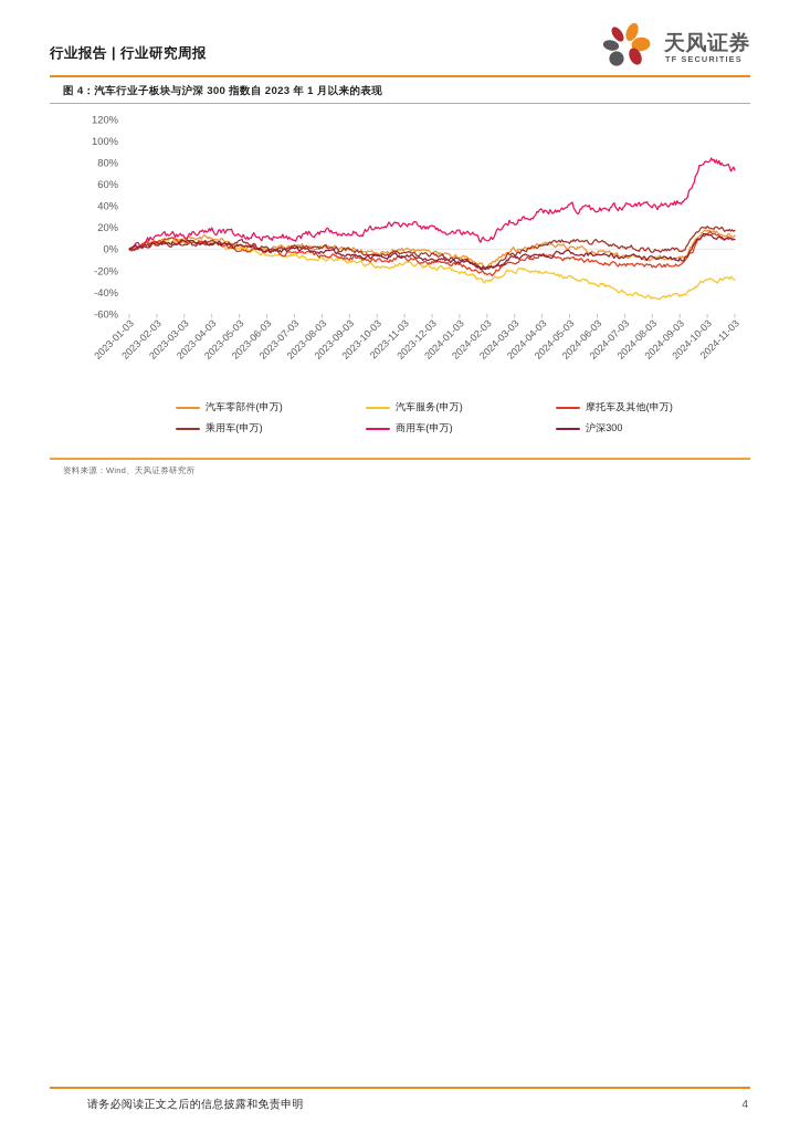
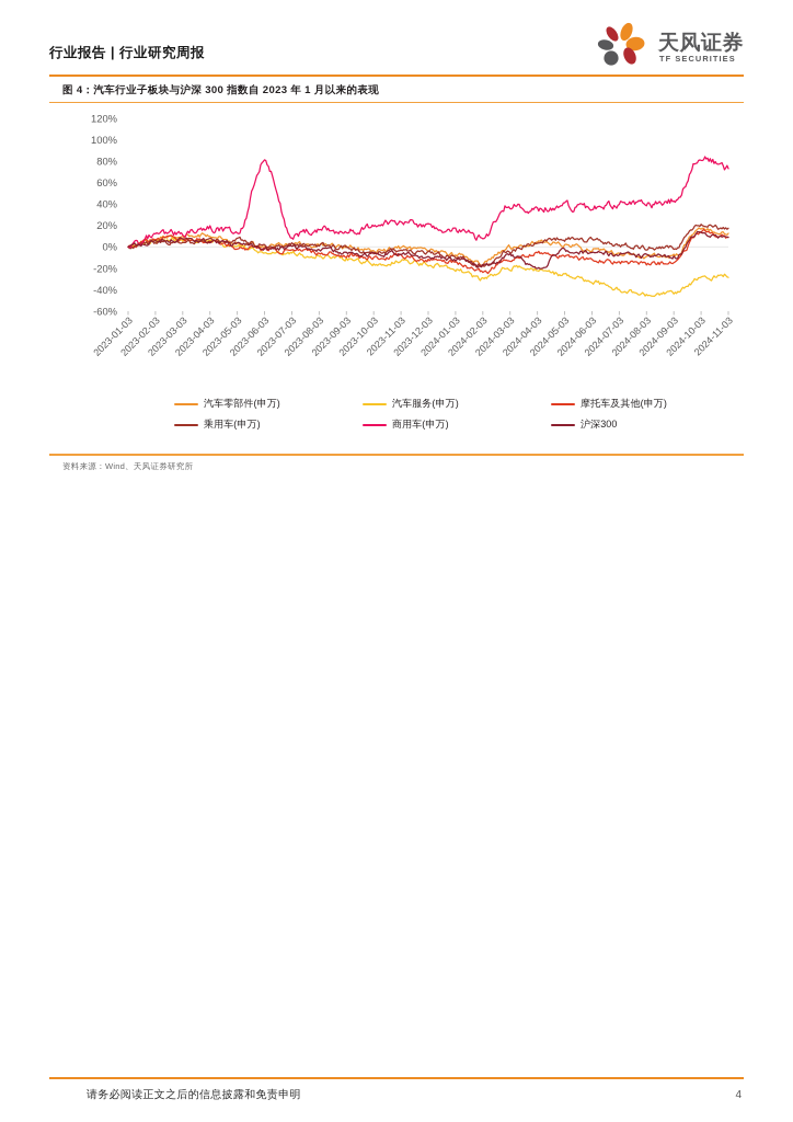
商用车(申万)/2023-06-03: 10% -> 80%
商用车(申万)/2024-03-03: 30% -> 40%
沪深300/2024-04-03: -10% -> -20%
